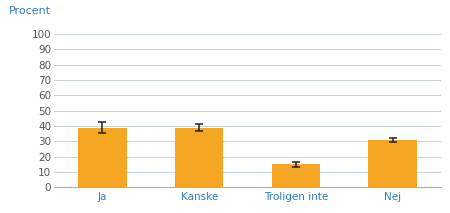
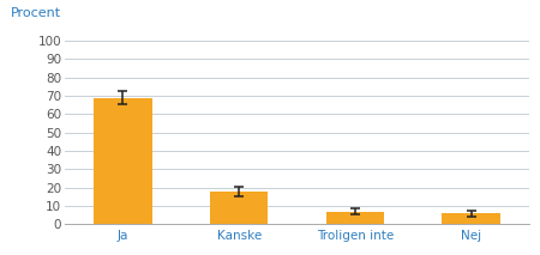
Ja: 39 -> 69
Kanske: 39 -> 18
Troligen inte: 15 -> 7
Nej: 31 -> 6
